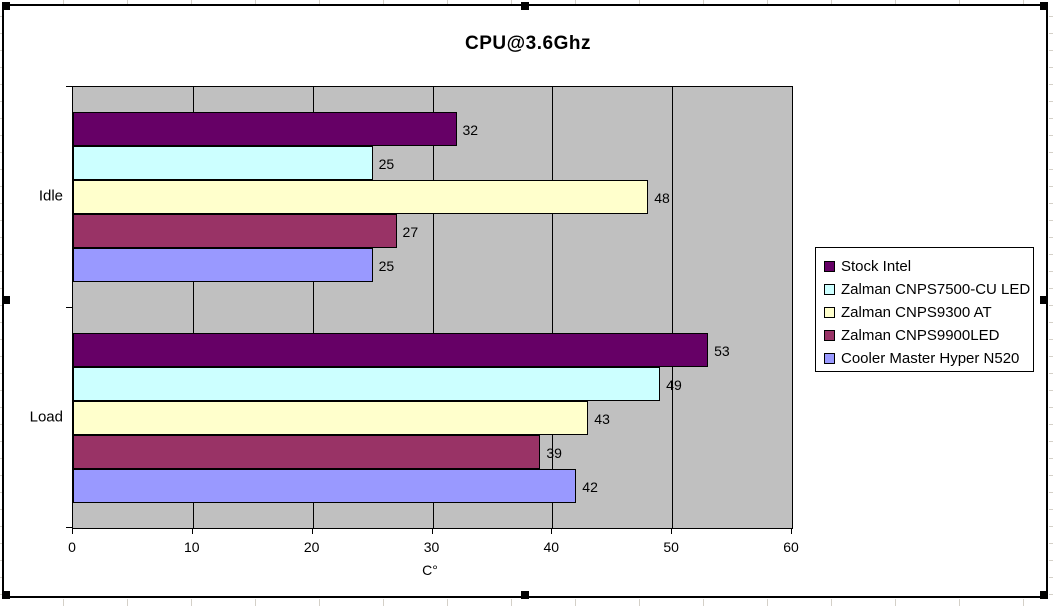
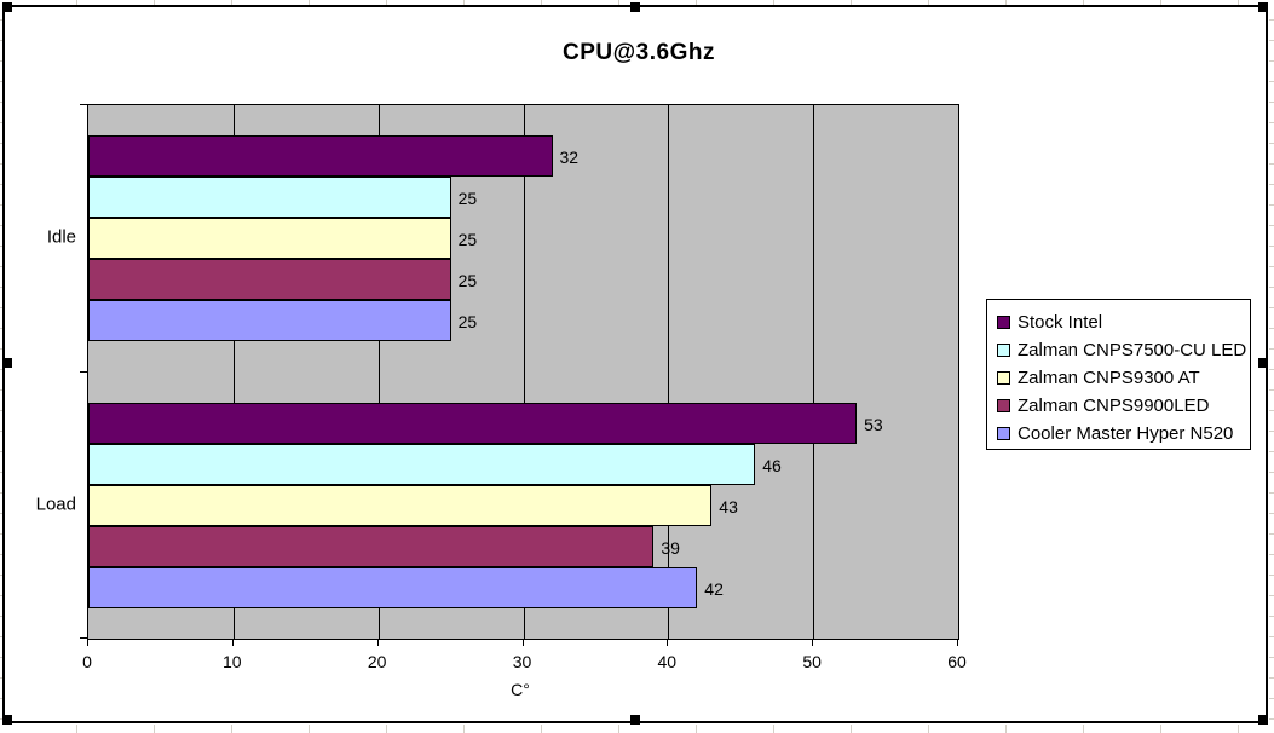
Zalman CNPS9300 AT/Idle: 48 -> 25
Zalman CNPS9900LED/Idle: 27 -> 25
Zalman CNPS7500-CU LED/Load: 49 -> 46
